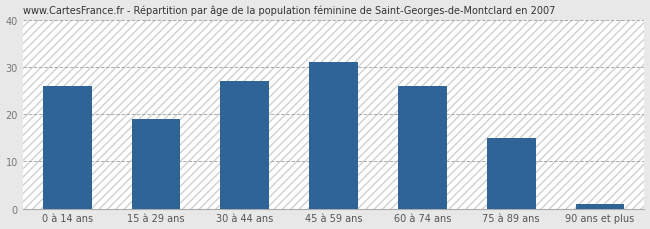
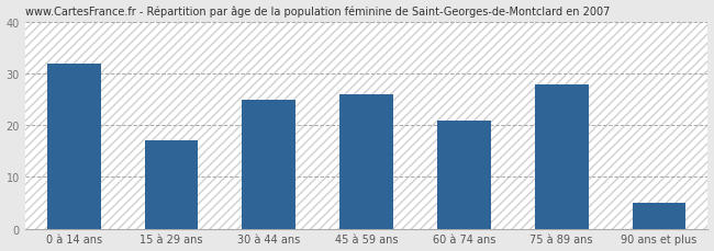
0 à 14 ans: 26 -> 32
15 à 29 ans: 19 -> 17
30 à 44 ans: 27 -> 25
45 à 59 ans: 31 -> 26
60 à 74 ans: 26 -> 21
75 à 89 ans: 15 -> 28
90 ans et plus: 1 -> 5
